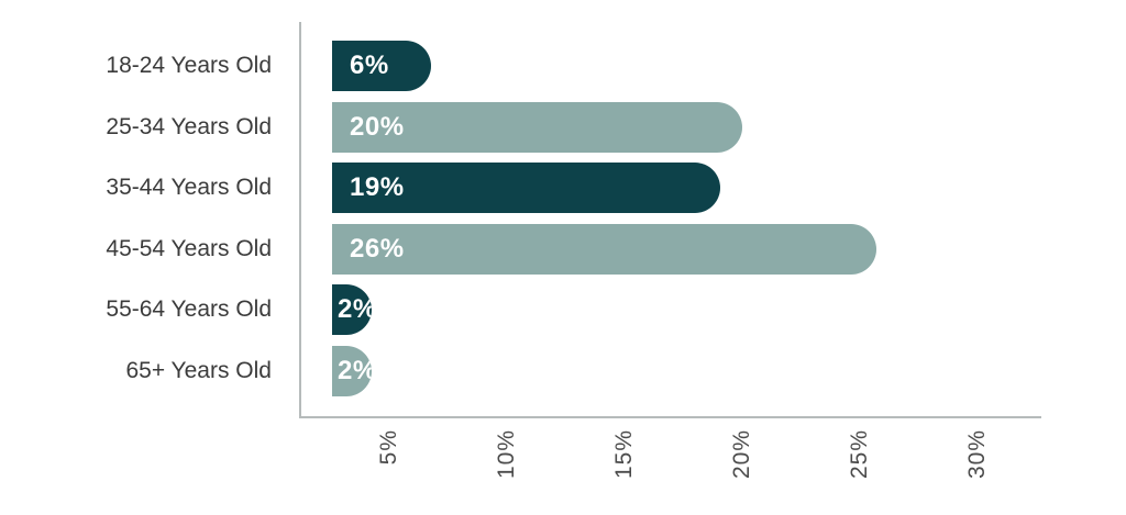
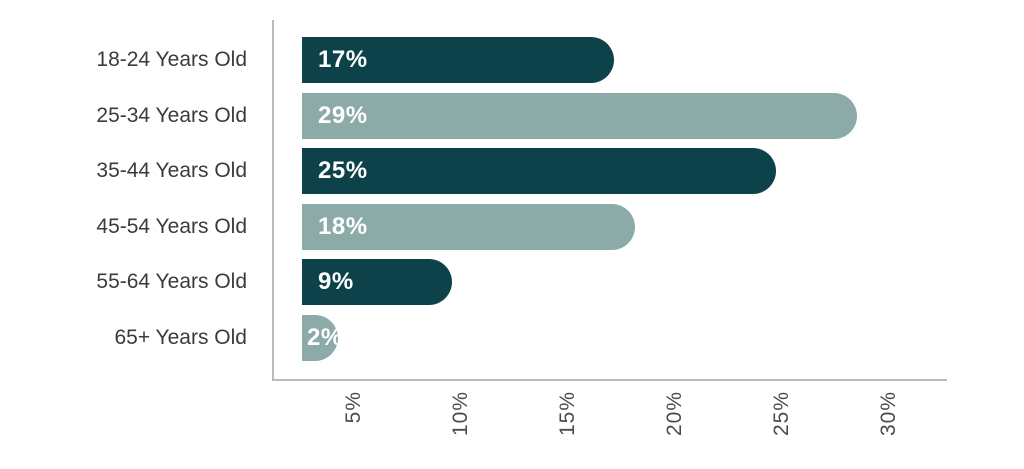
18-24 Years Old: 6% -> 17%
25-34 Years Old: 20% -> 29%
35-44 Years Old: 19% -> 25%
45-54 Years Old: 26% -> 18%
55-64 Years Old: 2% -> 9%
